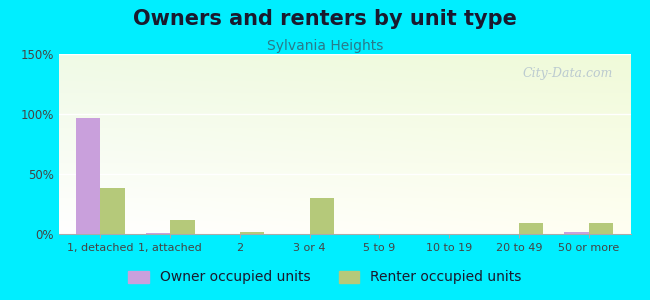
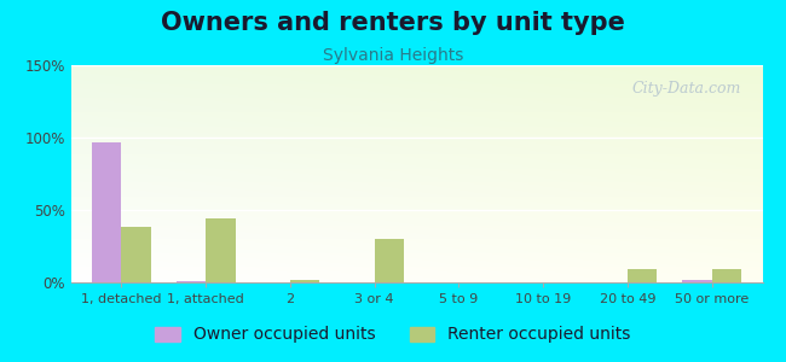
Renter occupied units/1, attached: 12% -> 44%
